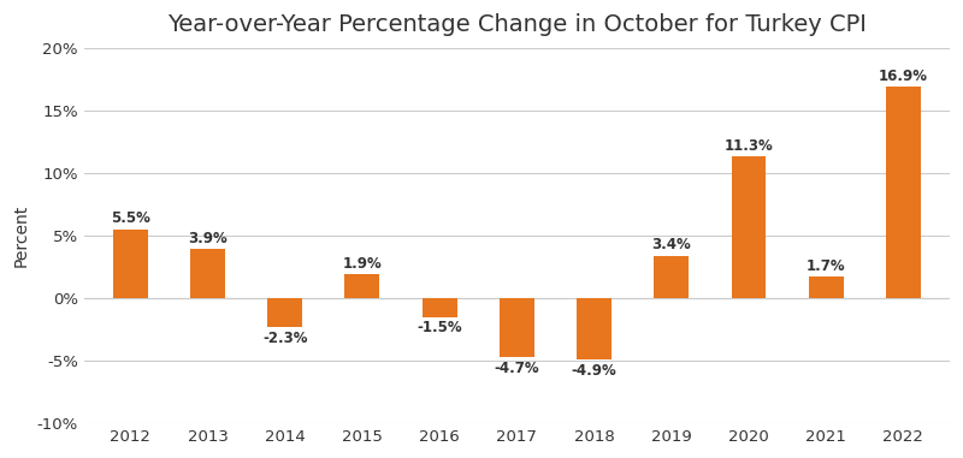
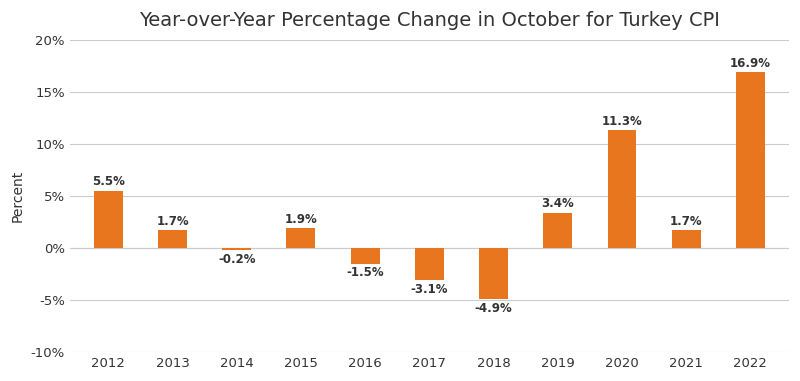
2013: 3.9% -> 1.7%
2014: -2.3% -> -0.2%
2017: -4.7% -> -3.1%
